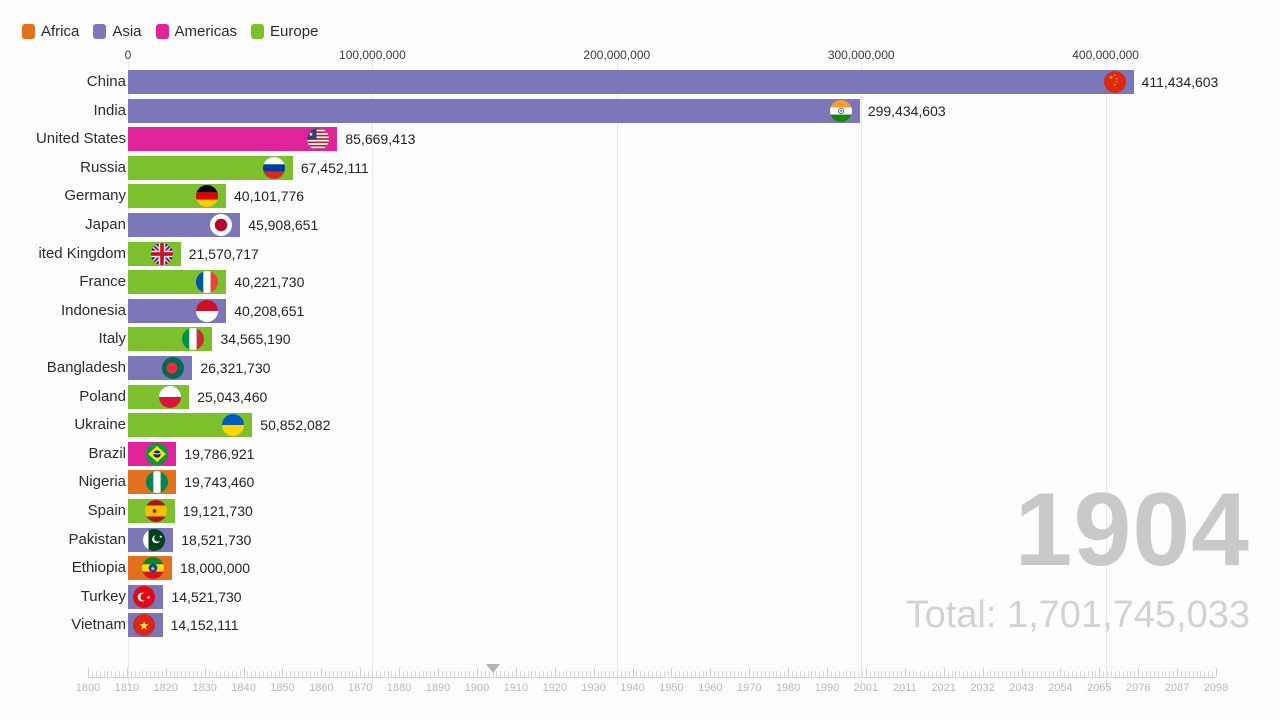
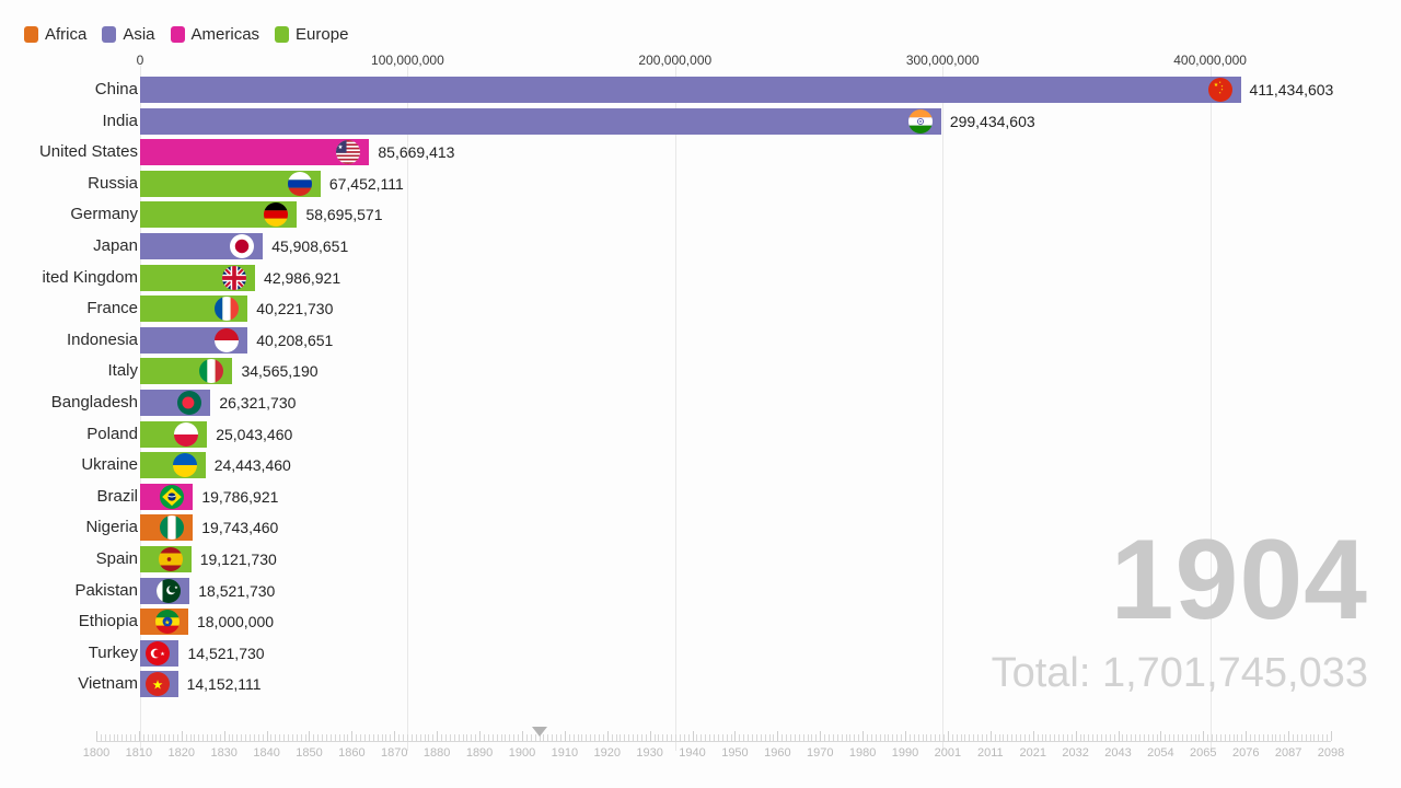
Germany: 40,101,776 -> 58,695,571
ited Kingdom: 21,570,717 -> 42,986,921
Ukraine: 50,852,082 -> 24,443,460
